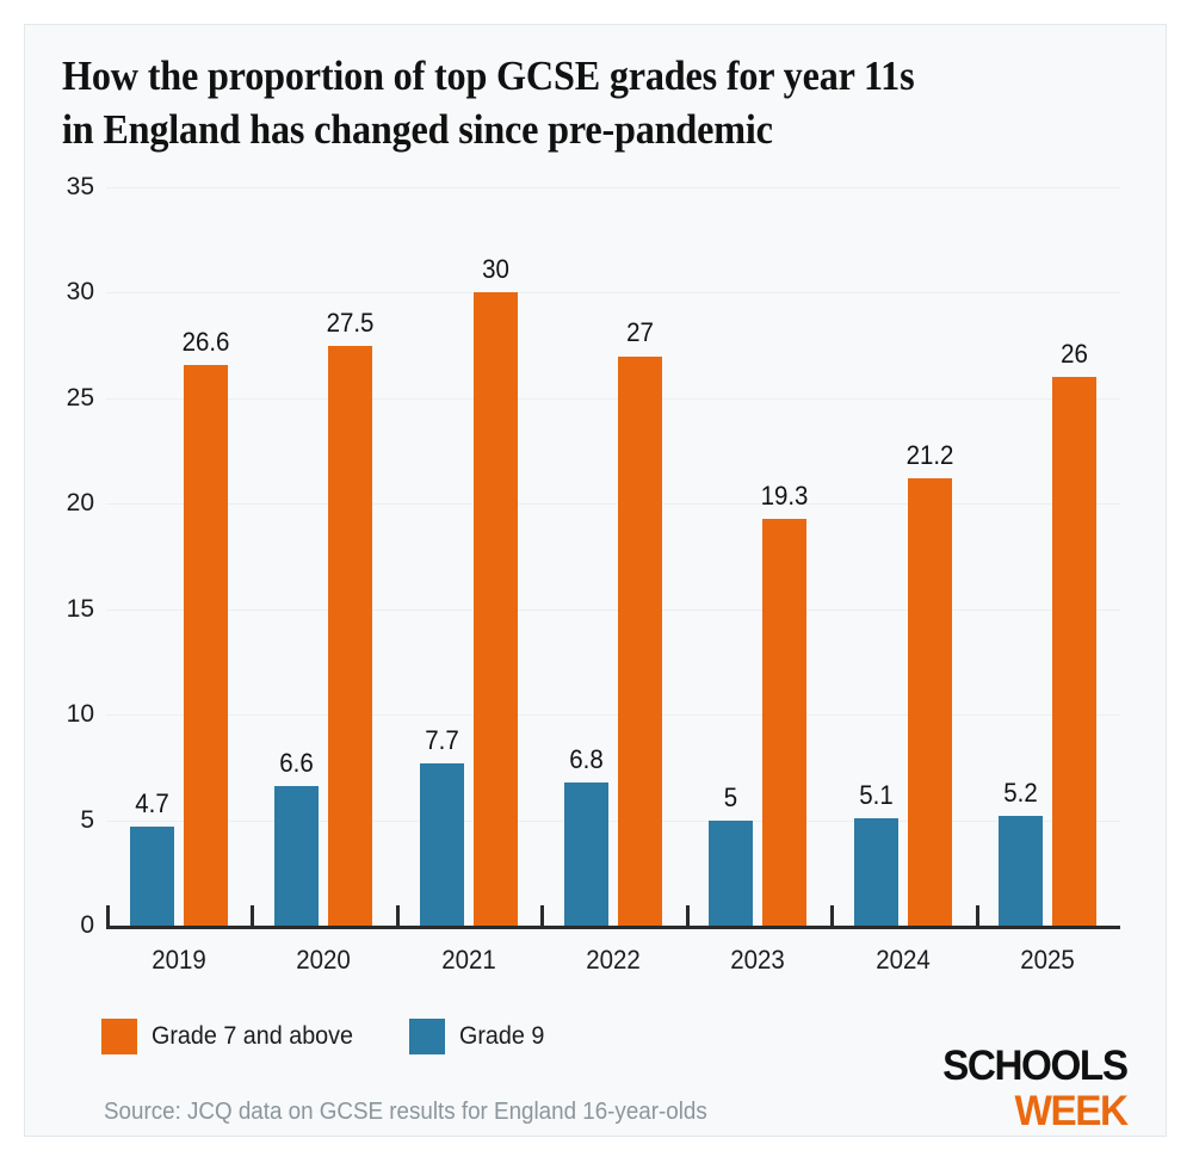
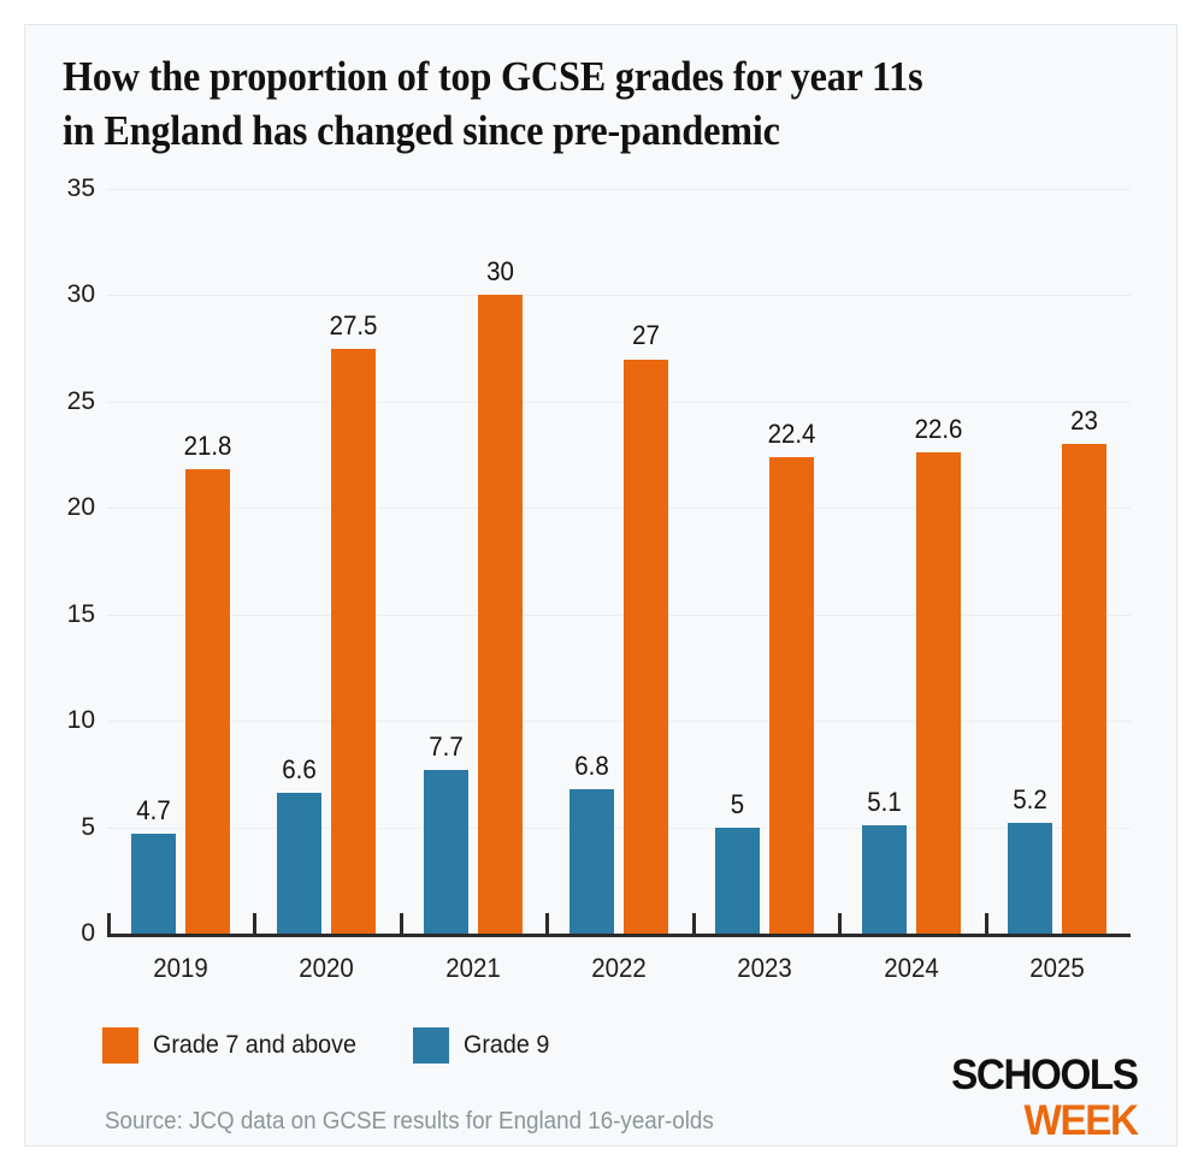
Grade 7 and above/2019: 26.6 -> 21.8
Grade 7 and above/2023: 19.3 -> 22.4
Grade 7 and above/2024: 21.2 -> 22.6
Grade 7 and above/2025: 26 -> 23
